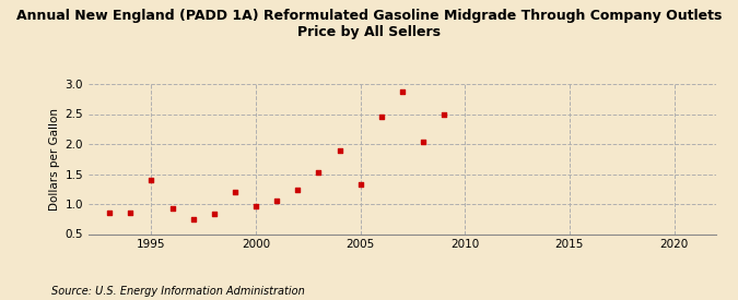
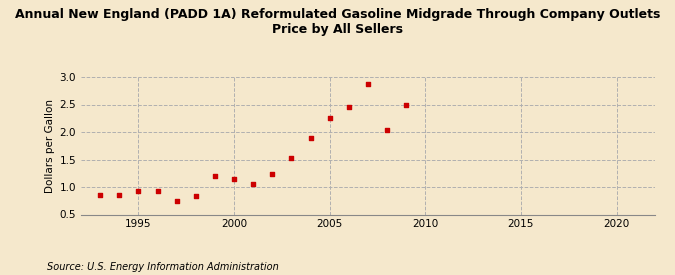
1995: 1.40 -> 0.92
2000: 0.96 -> 1.14
2005: 1.32 -> 2.26
